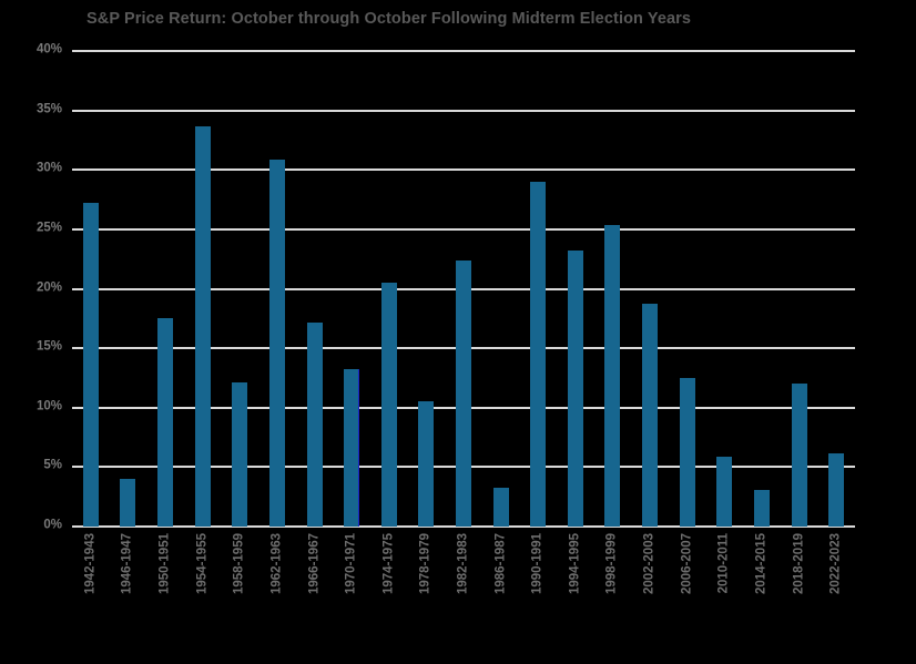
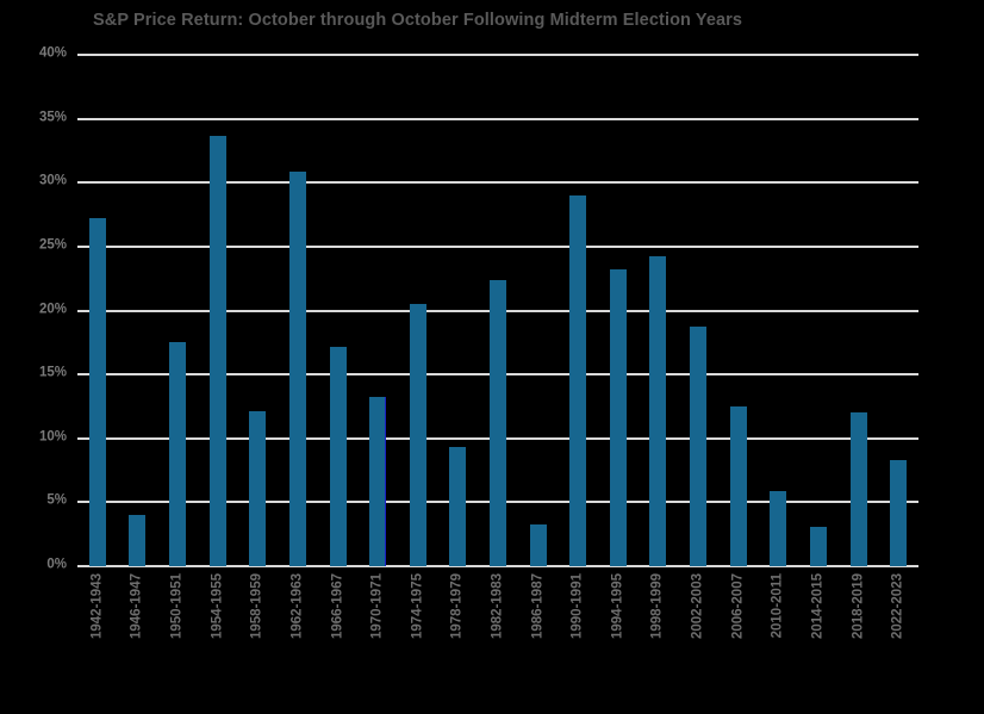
1978-1979: 10.5% -> 9.3%
1998-1999: 25.4% -> 24.2%
2022-2023: 6.2% -> 8.3%
